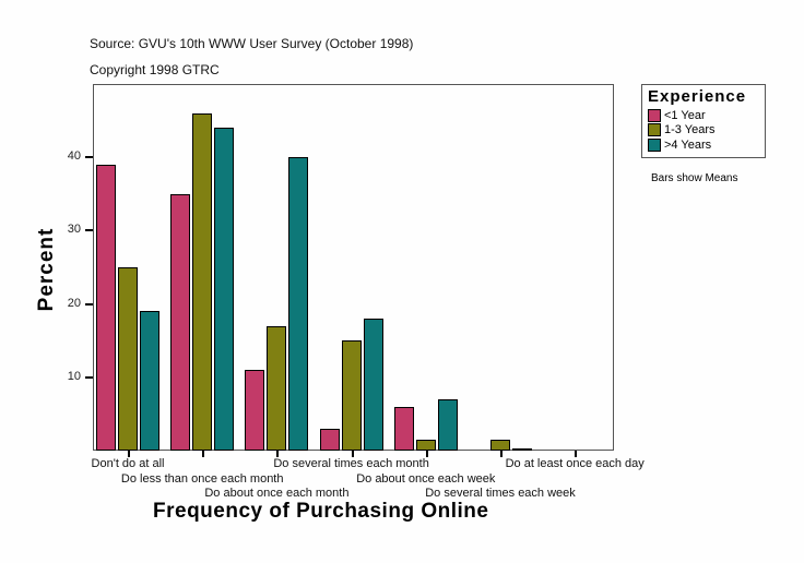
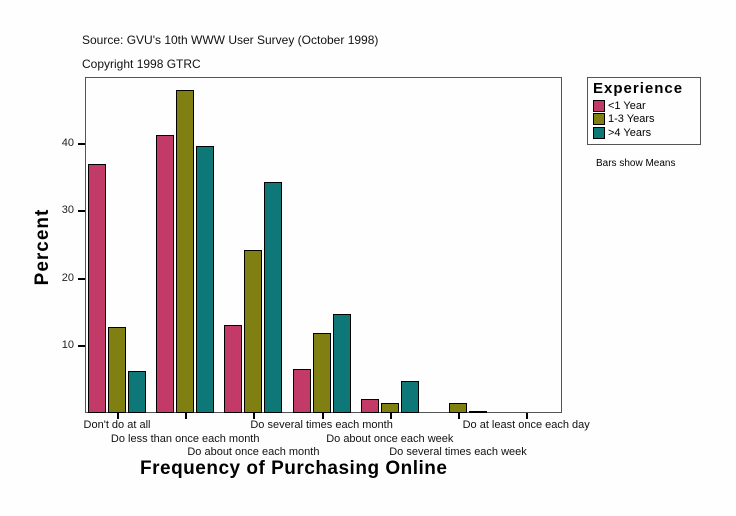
<1 Year/Don't do at all: 39 -> 37
1-3 Years/Don't do at all: 25 -> 13
>4 Years/Don't do at all: 19 -> 6
<1 Year/Do less than once each month: 35 -> 41
1-3 Years/Do less than once each month: 46 -> 48
>4 Years/Do less than once each month: 44 -> 40
<1 Year/Do about once each month: 11 -> 13
1-3 Years/Do about once each month: 17 -> 24
>4 Years/Do about once each month: 40 -> 34
<1 Year/Do several times each month: 3 -> 6
1-3 Years/Do several times each month: 15 -> 12
>4 Years/Do several times each month: 18 -> 15
<1 Year/Do about once each week: 6 -> 2
>4 Years/Do about once each week: 7 -> 5
